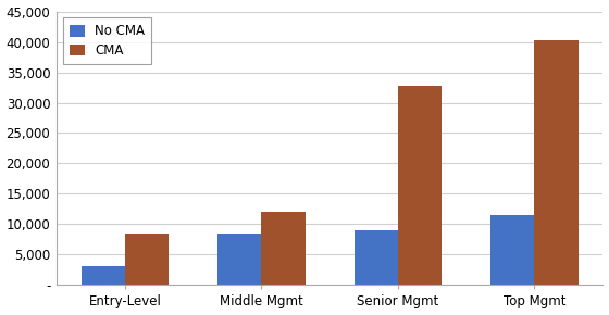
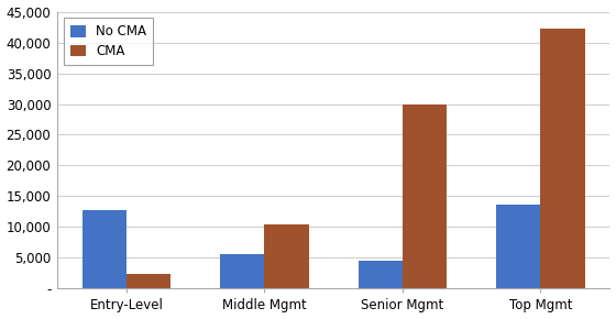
No CMA/Entry-Level: 3,200 -> 12,800
CMA/Entry-Level: 8,400 -> 2,400
No CMA/Middle Mgmt: 8,400 -> 5,600
CMA/Middle Mgmt: 12,000 -> 10,400
No CMA/Senior Mgmt: 9,000 -> 4,600
CMA/Senior Mgmt: 32,700 -> 30,000
No CMA/Top Mgmt: 11,500 -> 13,600
CMA/Top Mgmt: 40,300 -> 42,200
